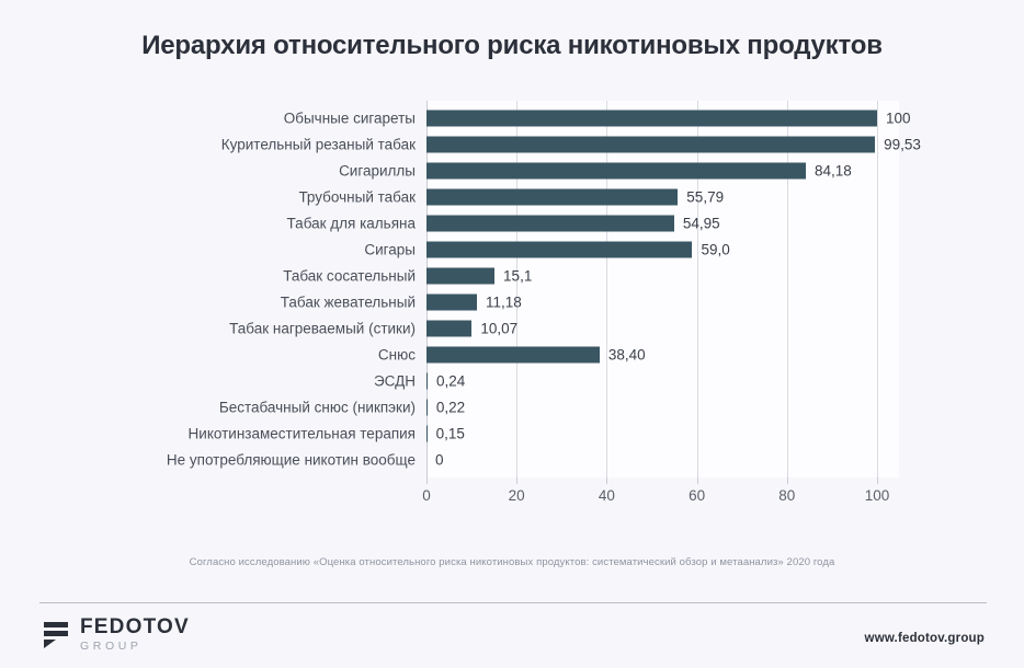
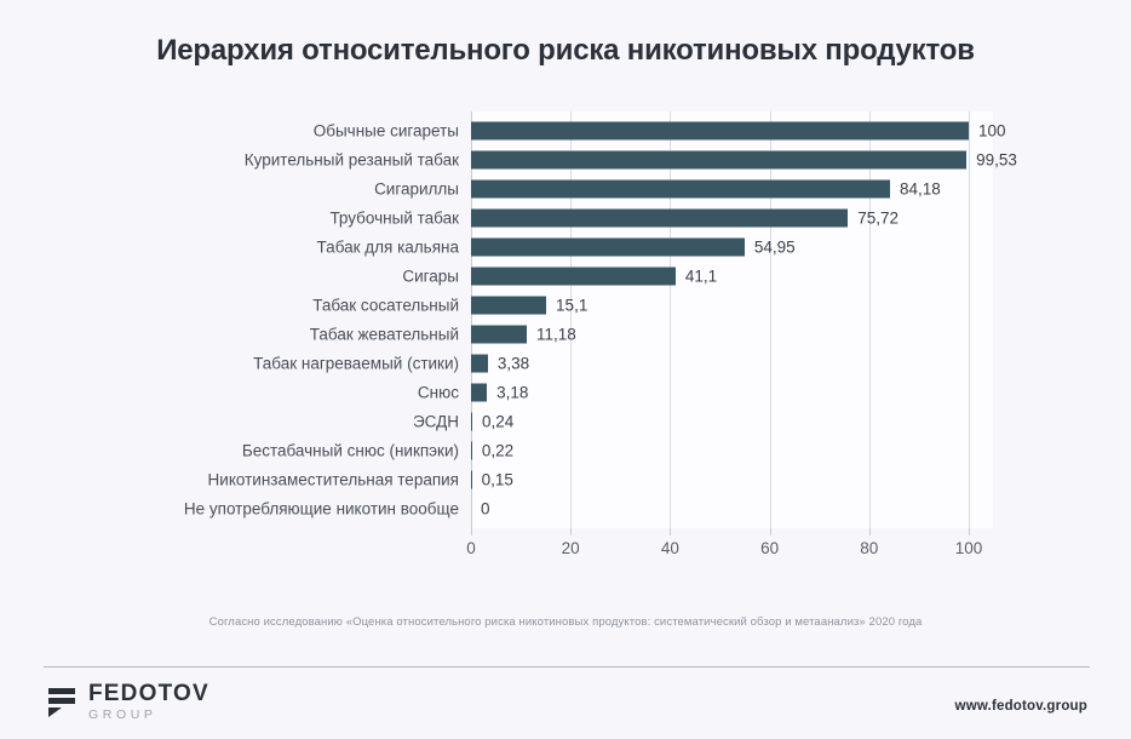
Трубочный табак: 55,79 -> 75,72
Сигары: 59,0 -> 41,1
Табак нагреваемый (стики): 10,07 -> 3,38
Снюс: 38,40 -> 3,18
